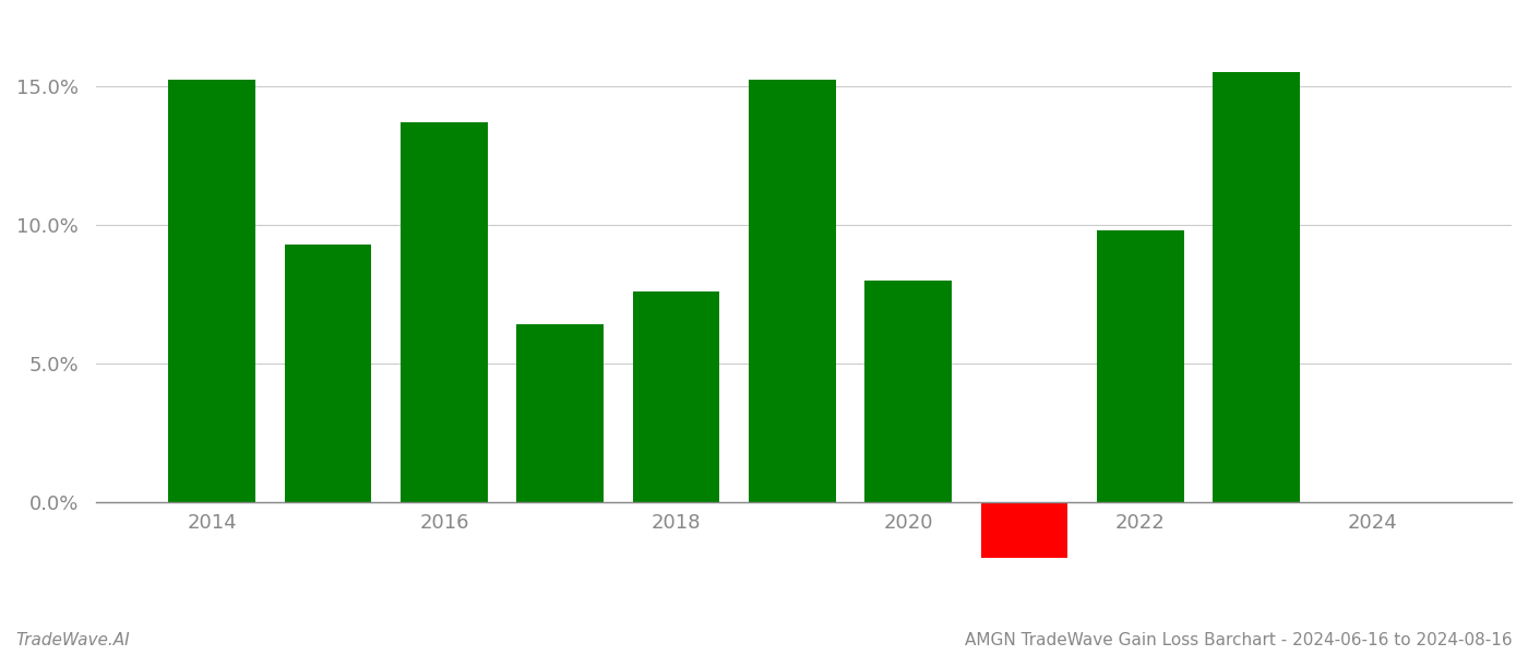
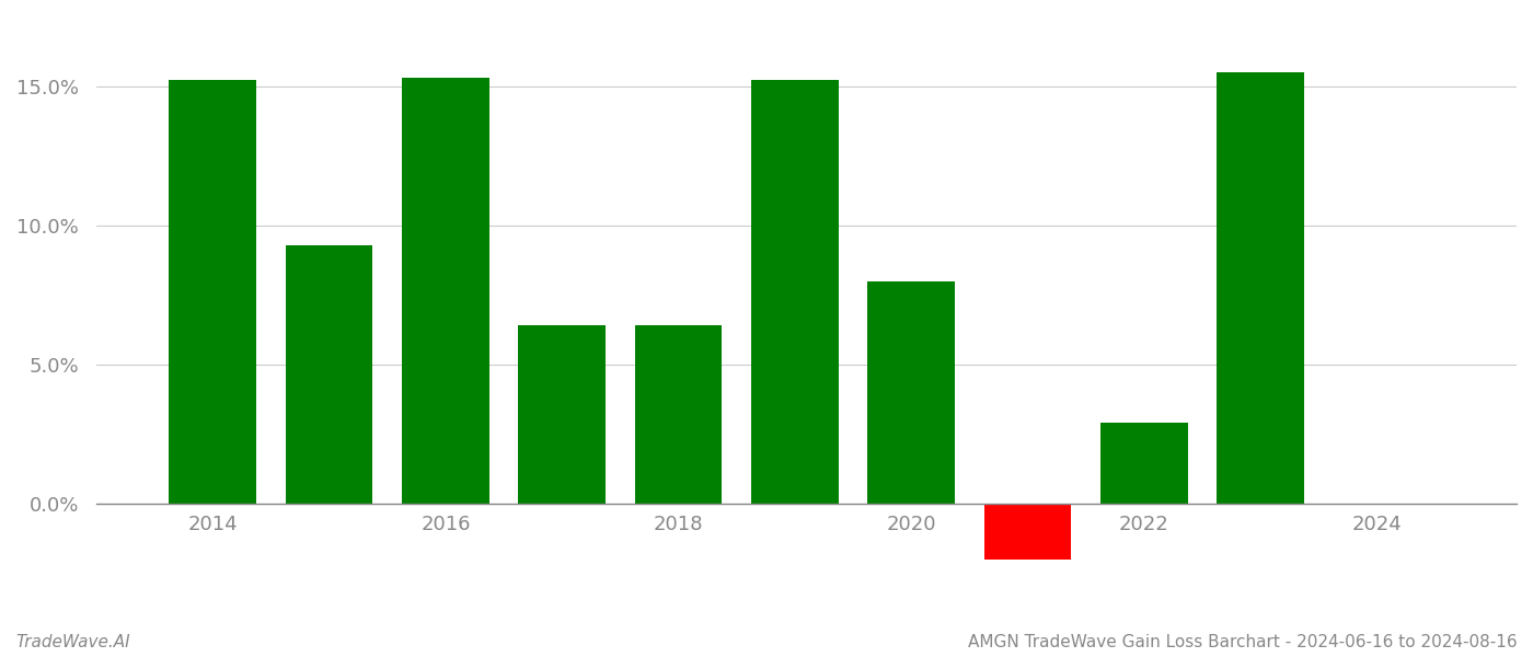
2016: 13.7% -> 15.3%
2018: 7.6% -> 6.4%
2022: 9.8% -> 2.9%
